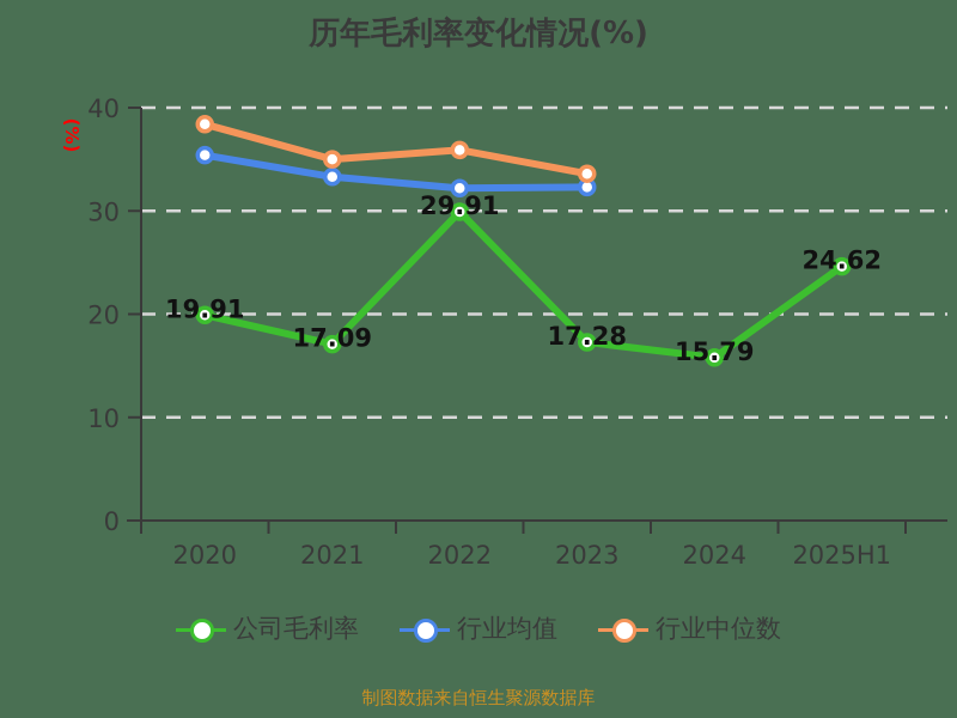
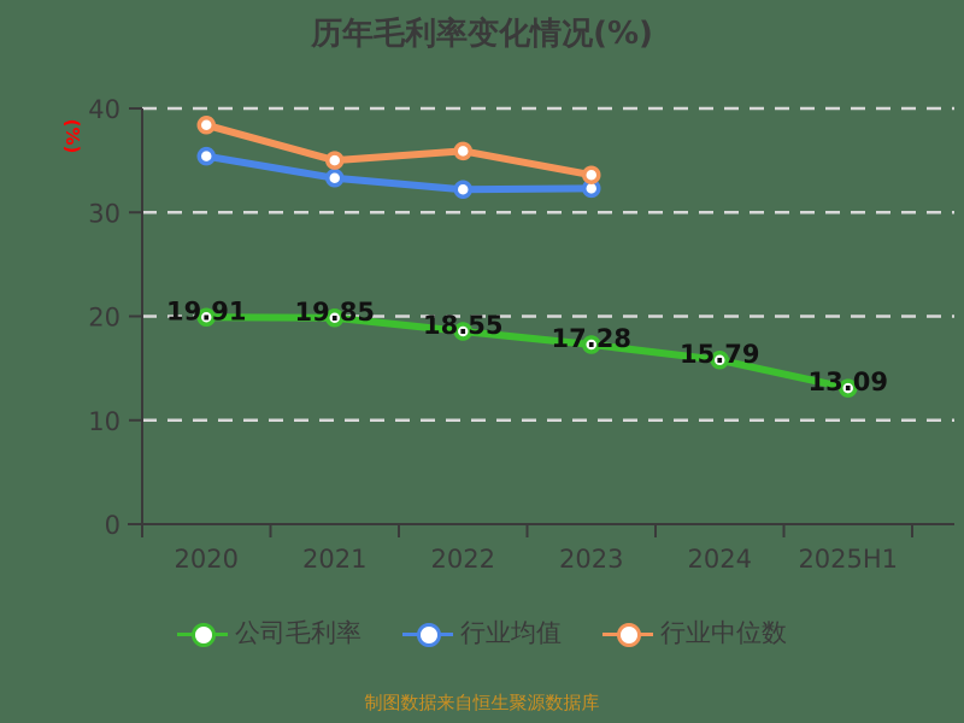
公司毛利率/2021: 17.09 -> 19.85
公司毛利率/2022: 29.91 -> 18.55
公司毛利率/2025H1: 24.62 -> 13.09
